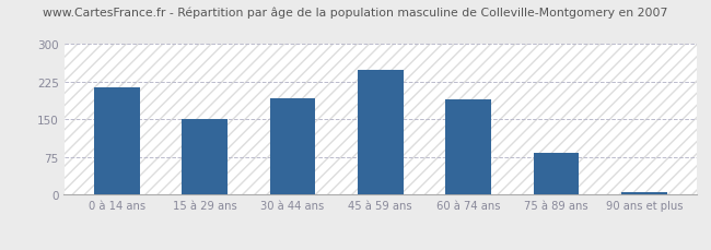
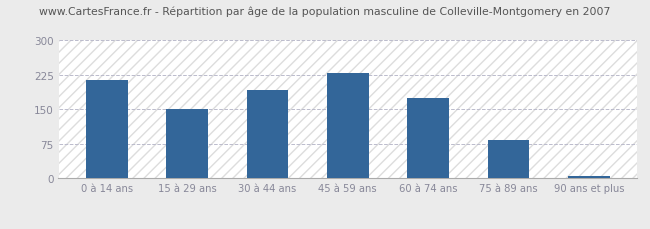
45 à 59 ans: 248 -> 230
60 à 74 ans: 190 -> 175
